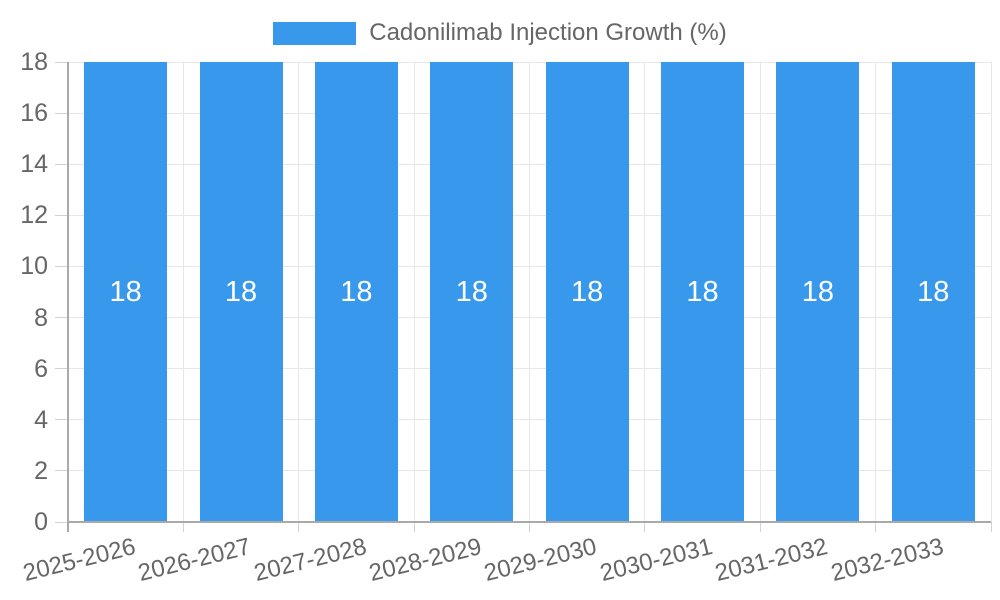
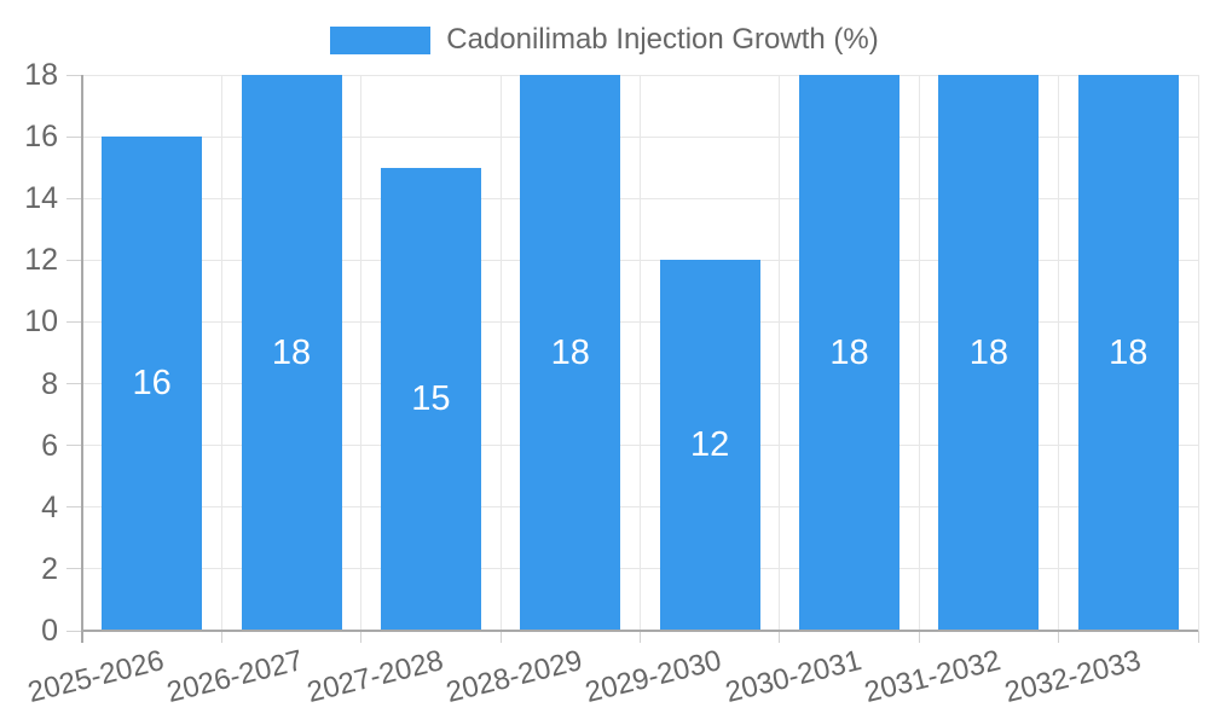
2025-2026: 18 -> 16
2027-2028: 18 -> 15
2029-2030: 18 -> 12
